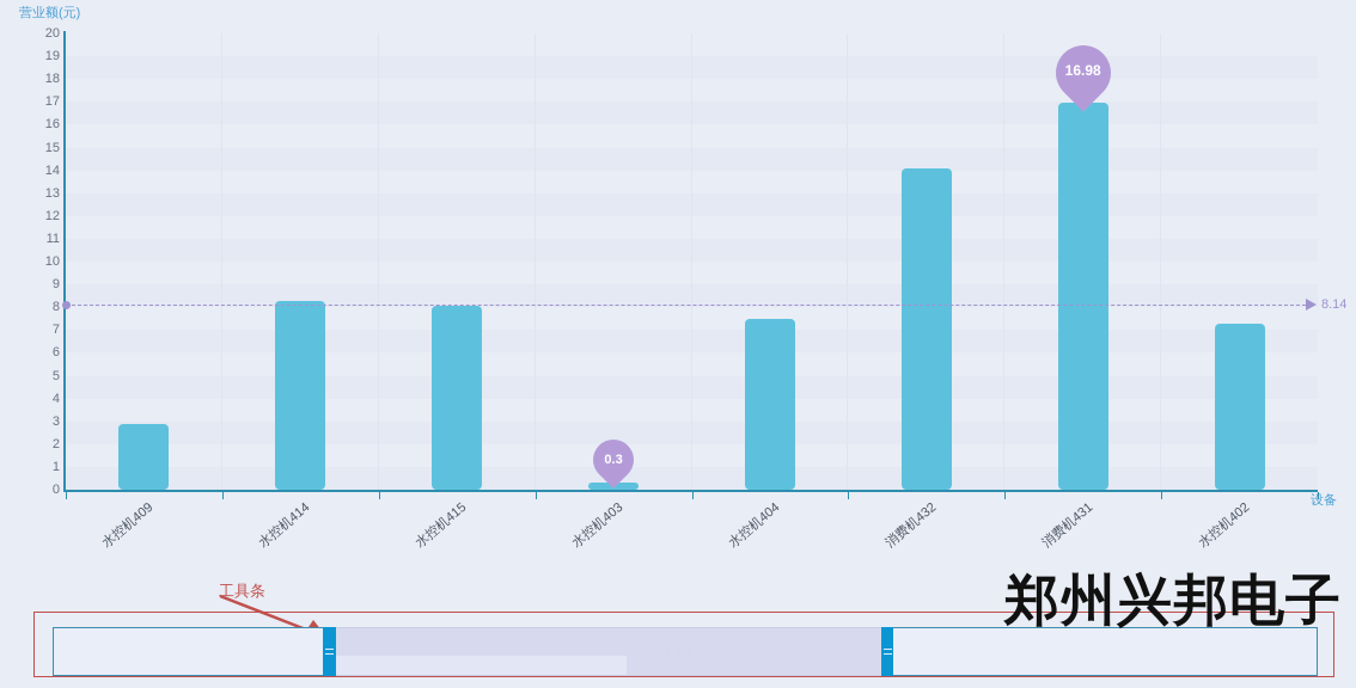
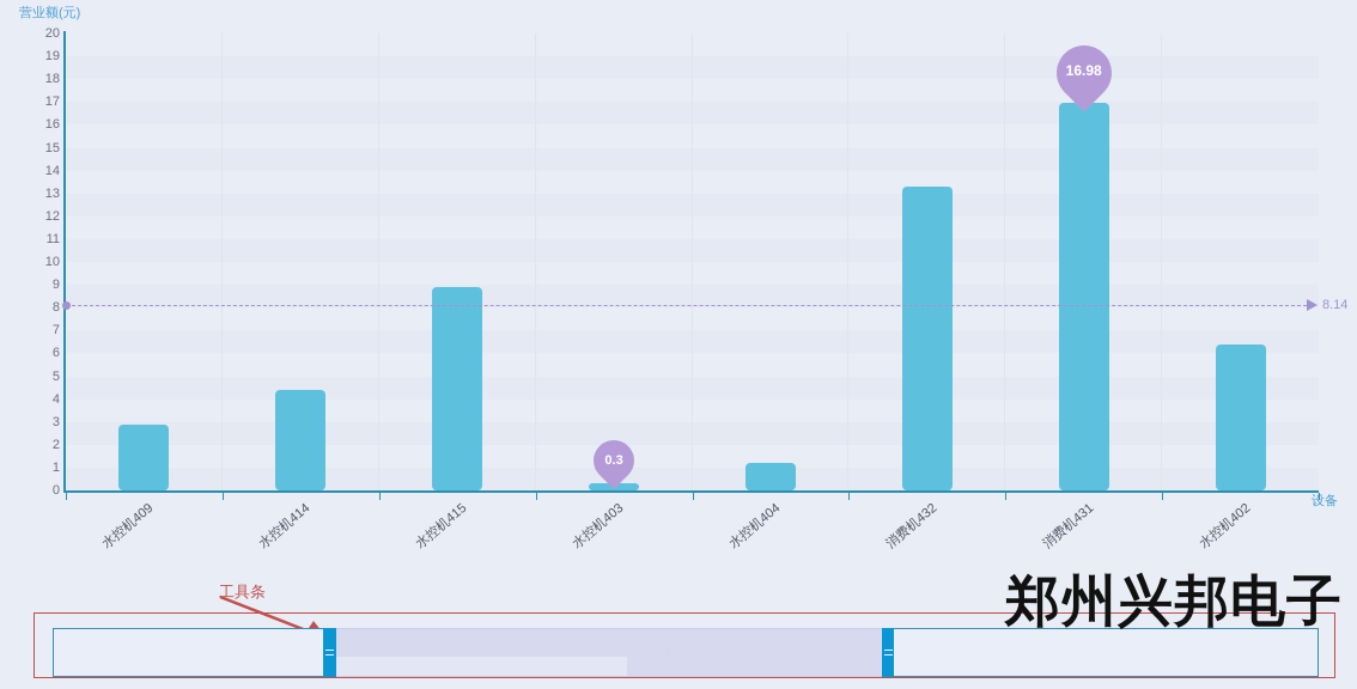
水控机414: 8.3 -> 4.4
水控机415: 8.1 -> 8.9
水控机404: 7.5 -> 1.2
消费机432: 14.1 -> 13.3
水控机402: 7.3 -> 6.4
